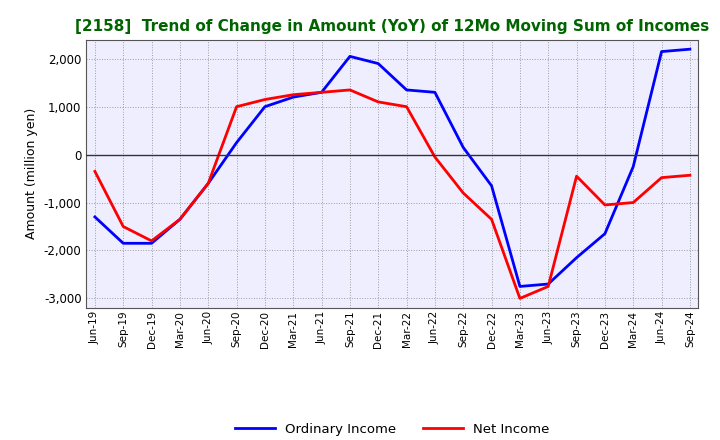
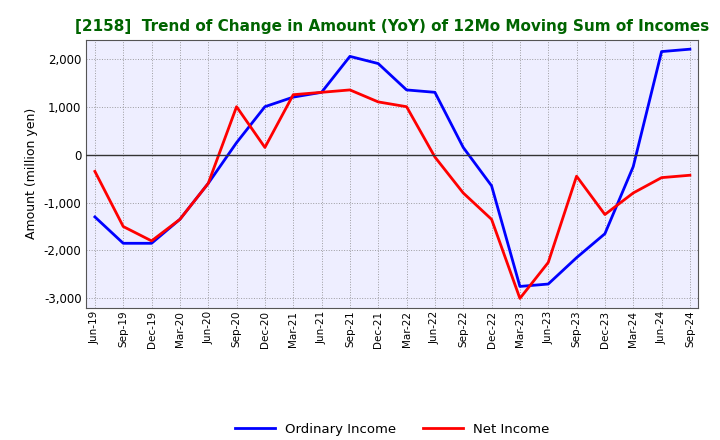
Net Income/Dec-20: 1,150 -> 150
Net Income/Jun-23: -2,750 -> -2,250
Net Income/Dec-23: -1,050 -> -1,250
Net Income/Mar-24: -1,000 -> -800
